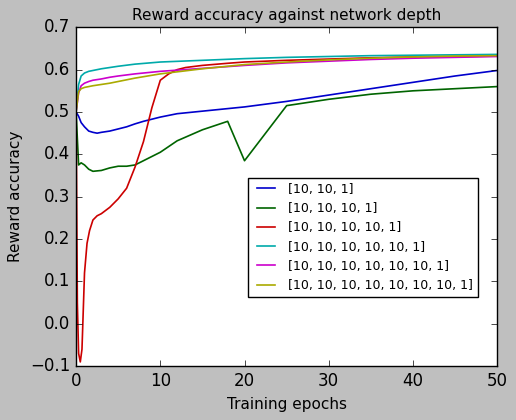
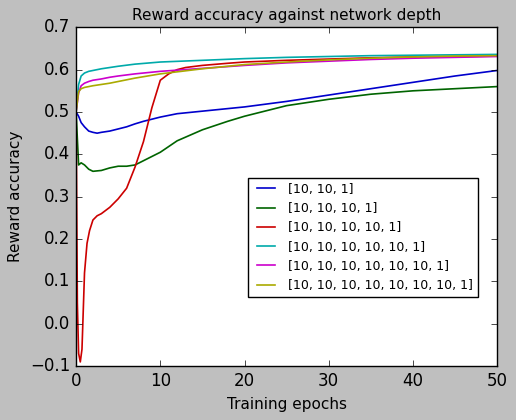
[10, 10, 10, 1]/20: 0.385 -> 0.490
